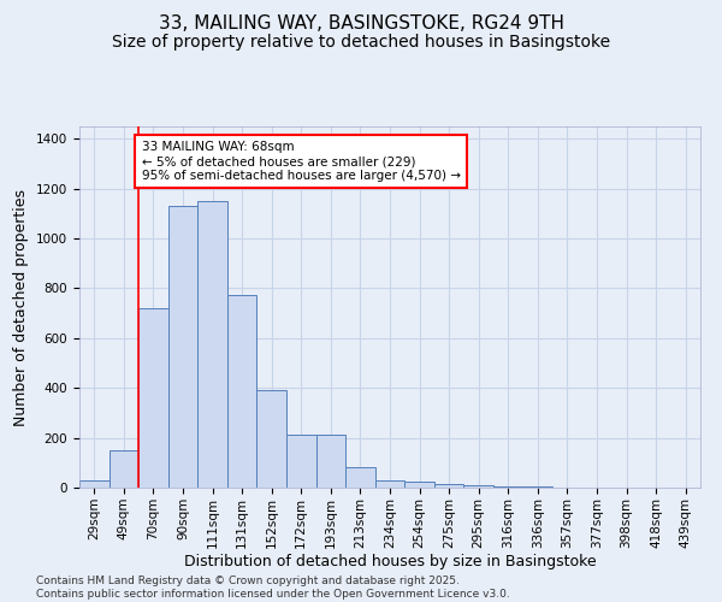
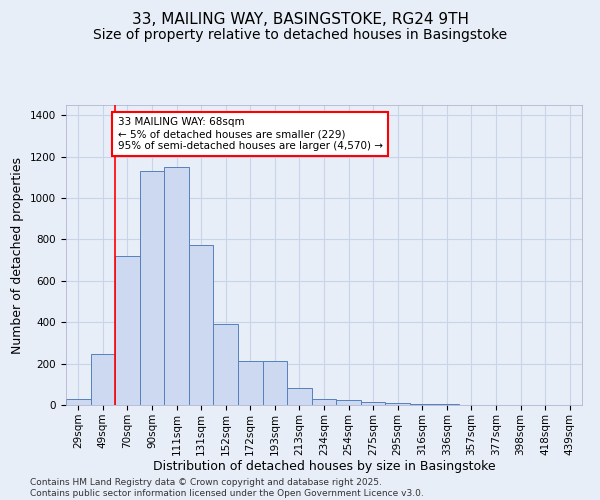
49sqm: 150 -> 245
